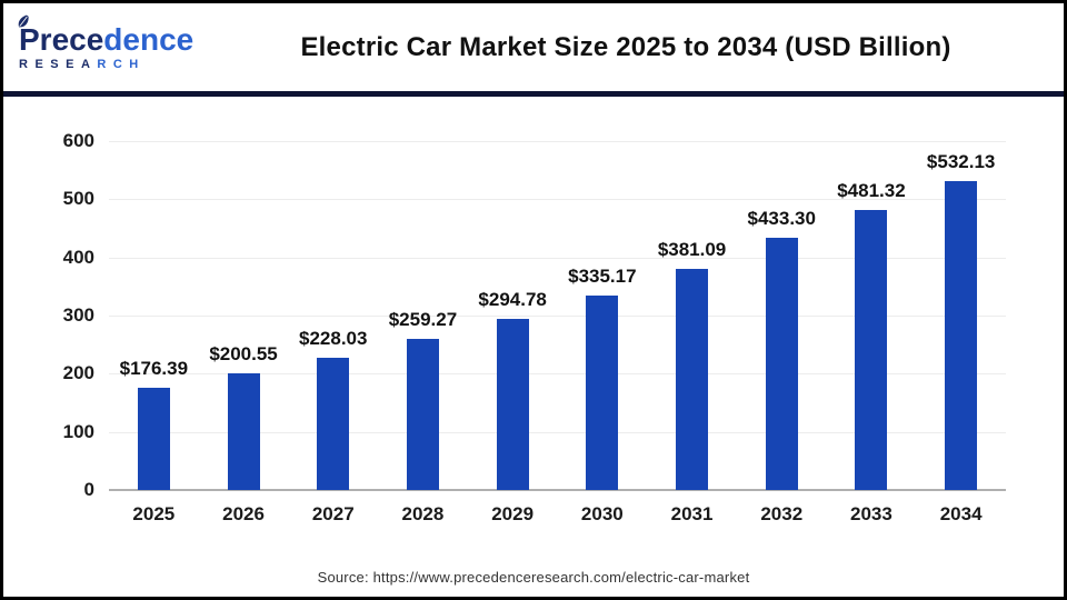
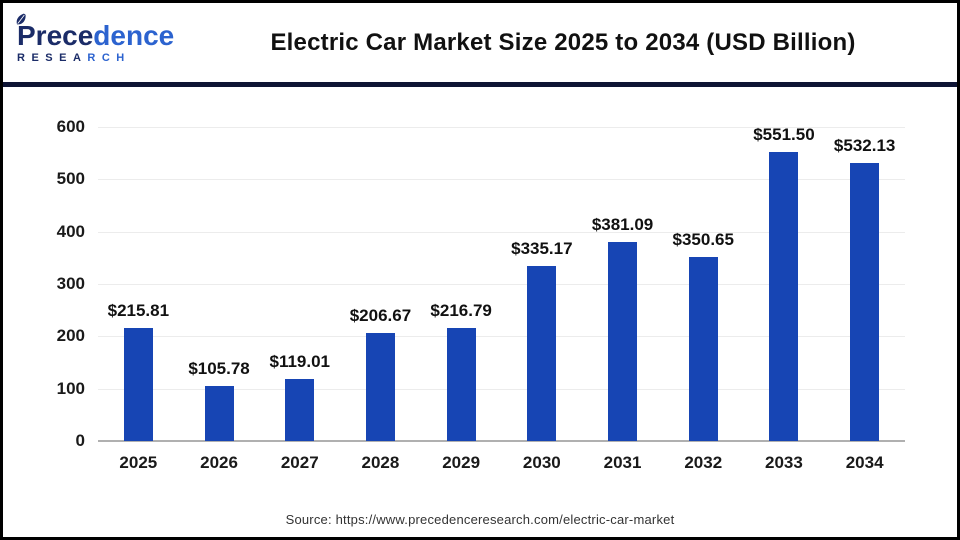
2025: $176.39 -> $215.81
2026: $200.55 -> $105.78
2027: $228.03 -> $119.01
2028: $259.27 -> $206.67
2029: $294.78 -> $216.79
2032: $433.30 -> $350.65
2033: $481.32 -> $551.50
